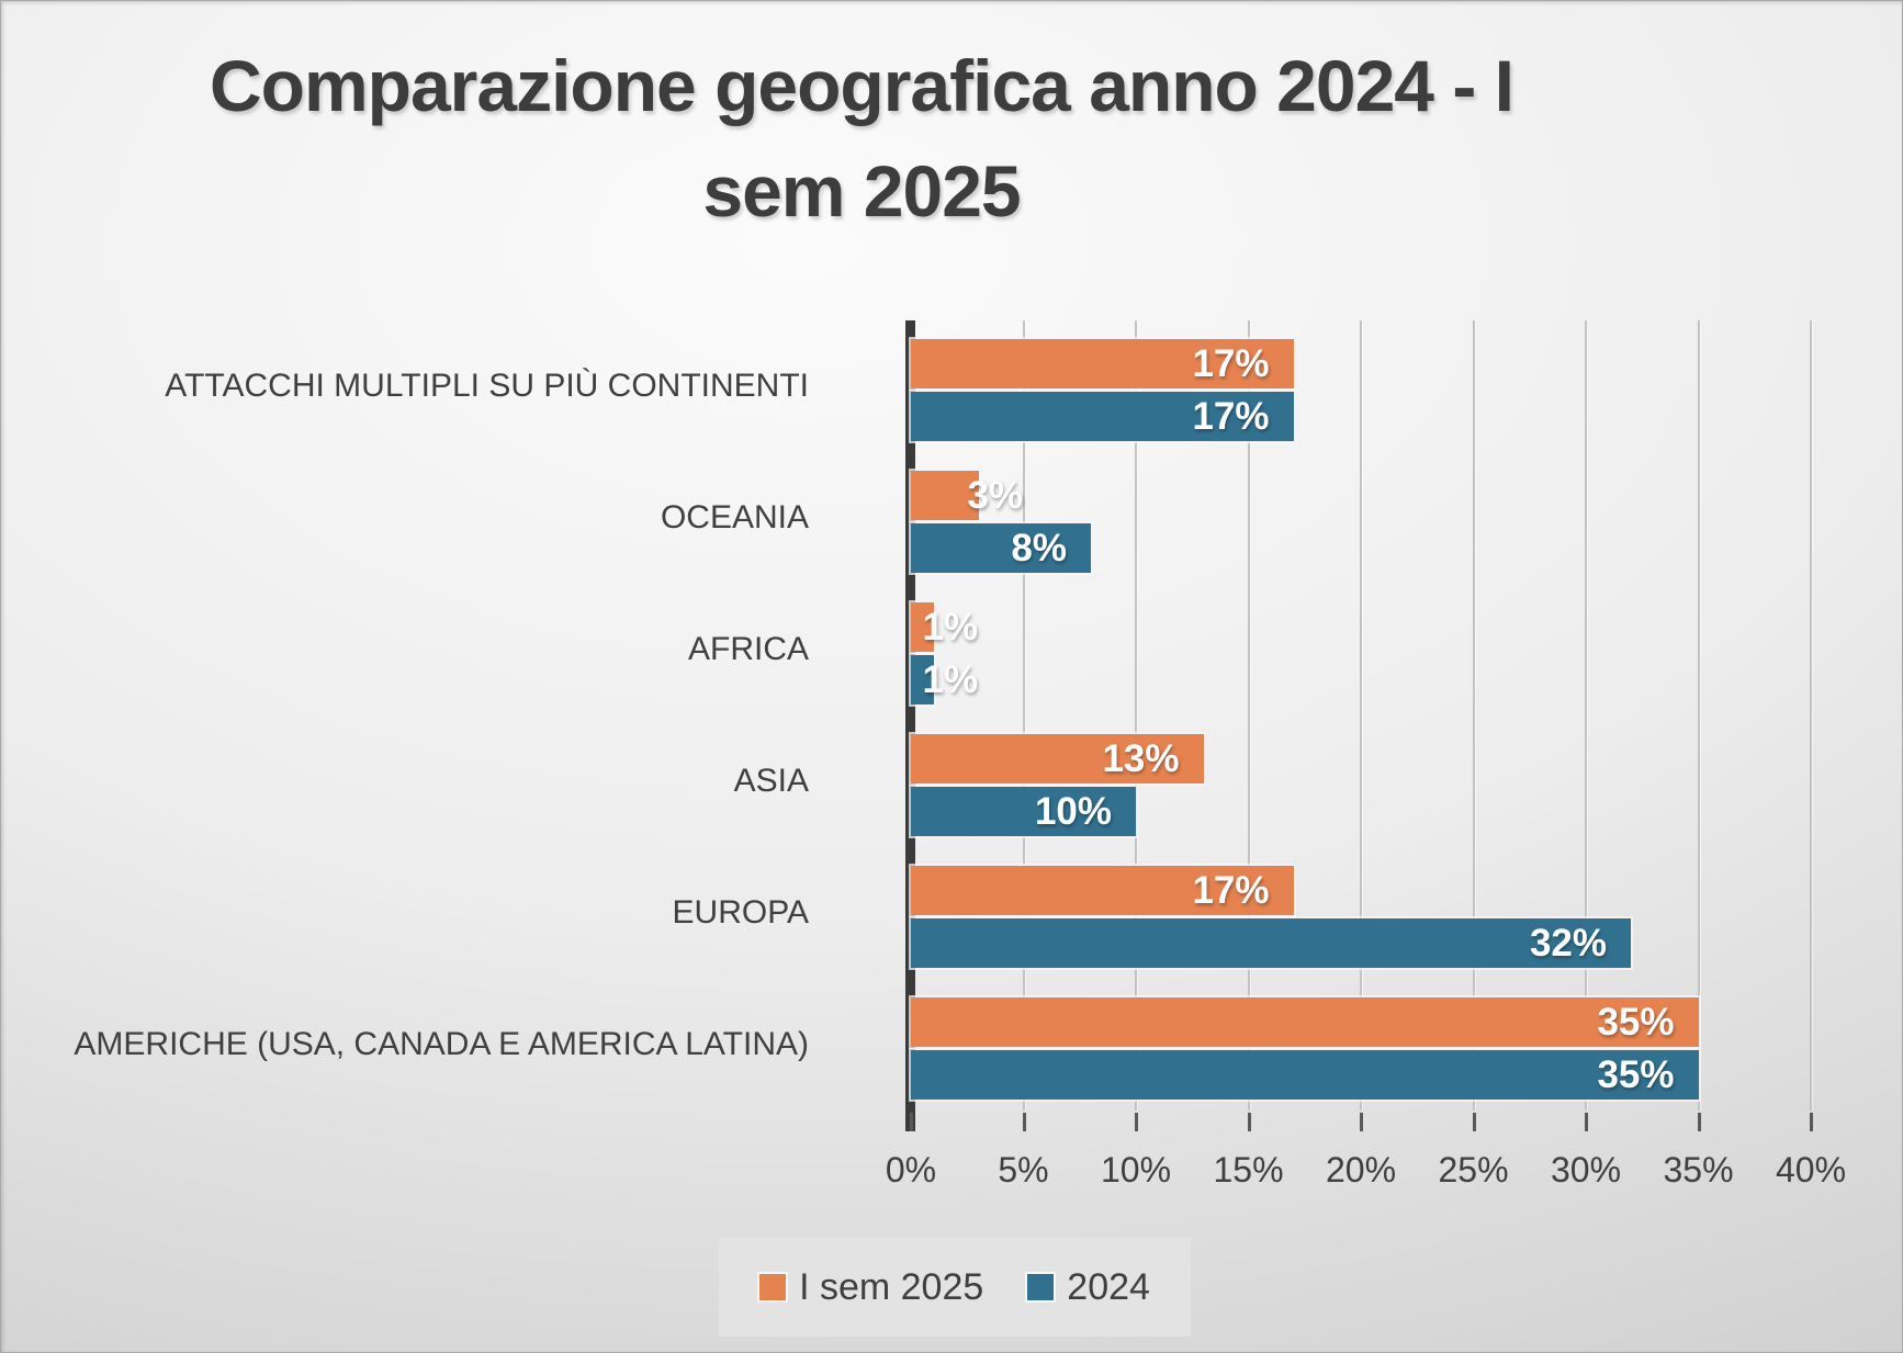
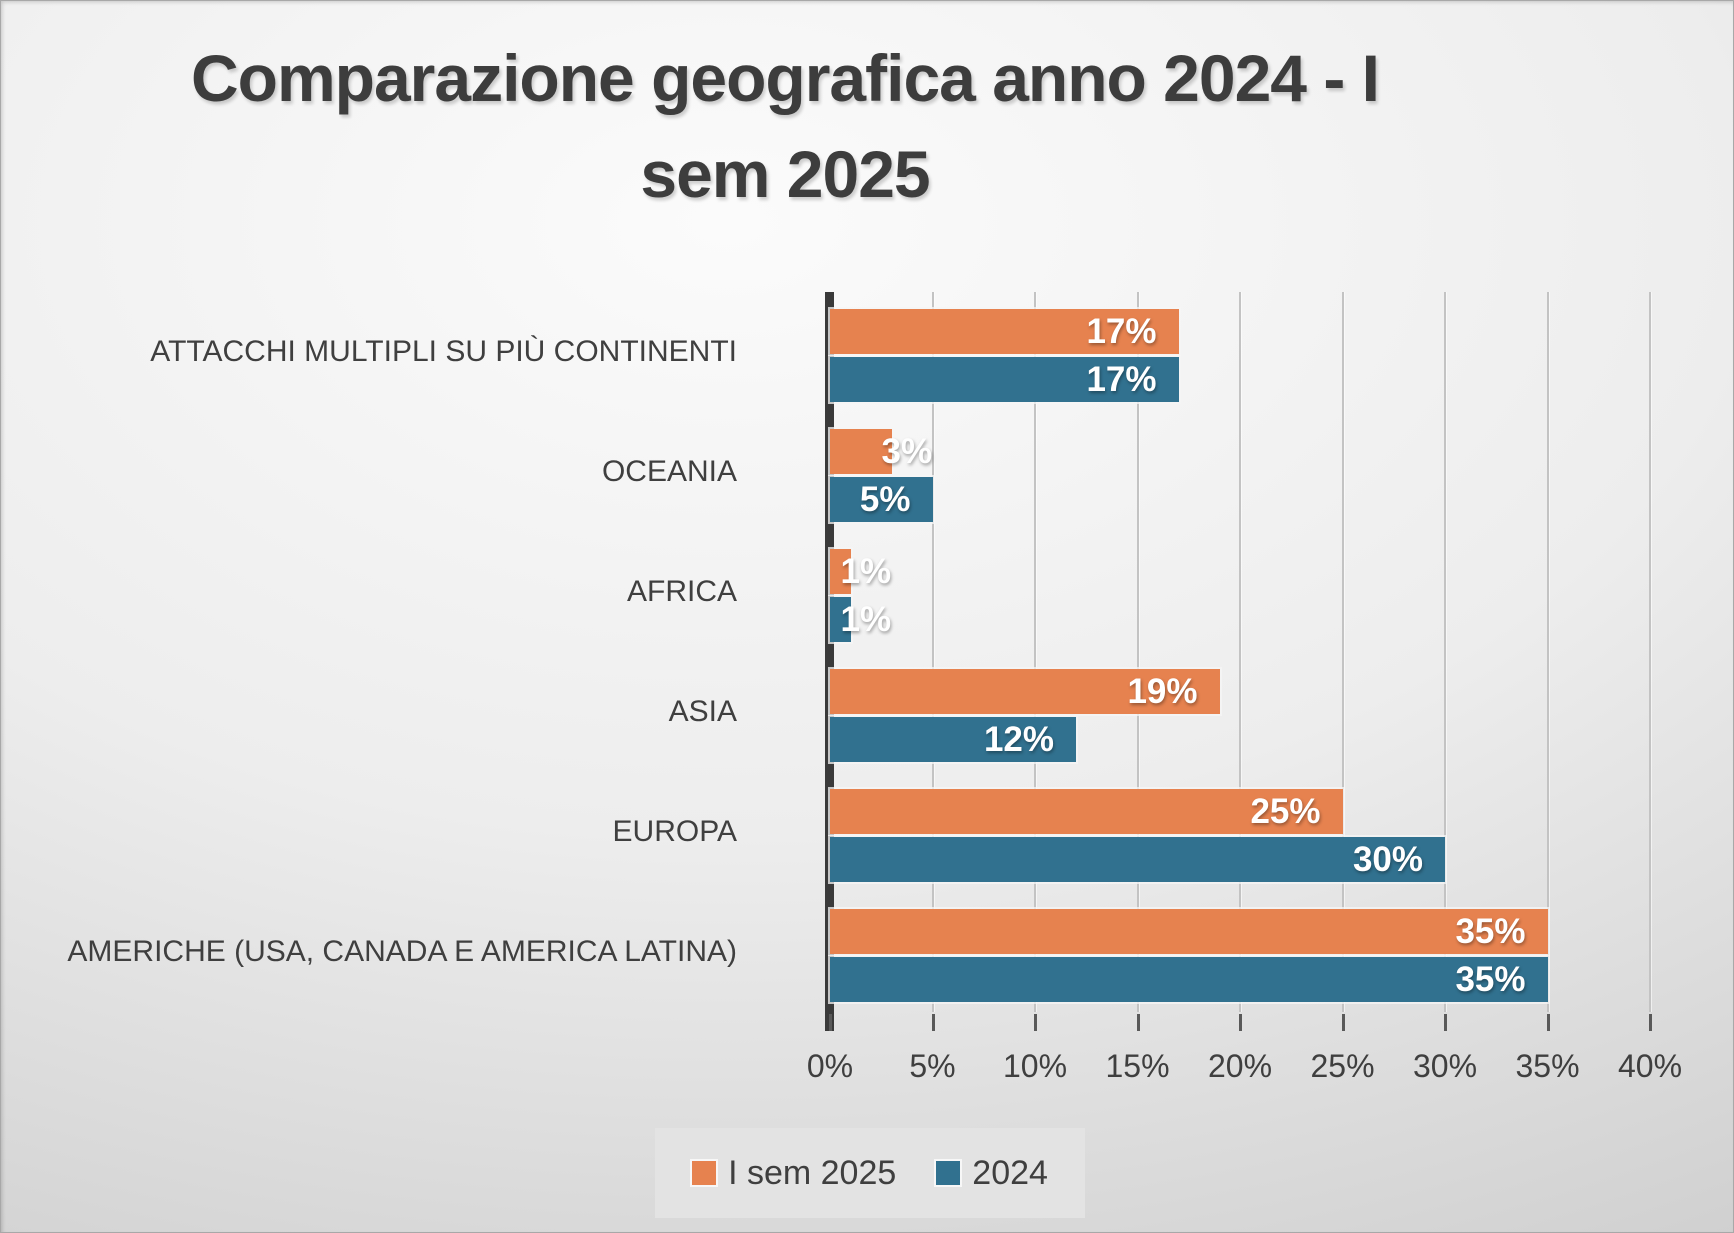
2024/OCEANIA: 8% -> 5%
I sem 2025/ASIA: 13% -> 19%
2024/ASIA: 10% -> 12%
I sem 2025/EUROPA: 17% -> 25%
2024/EUROPA: 32% -> 30%
